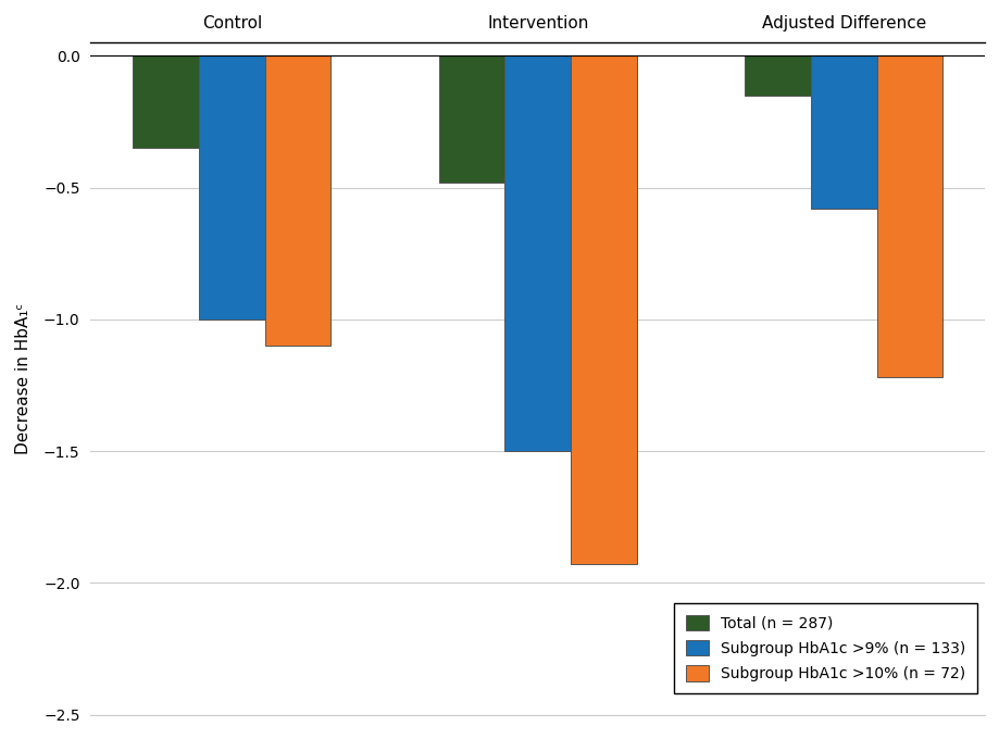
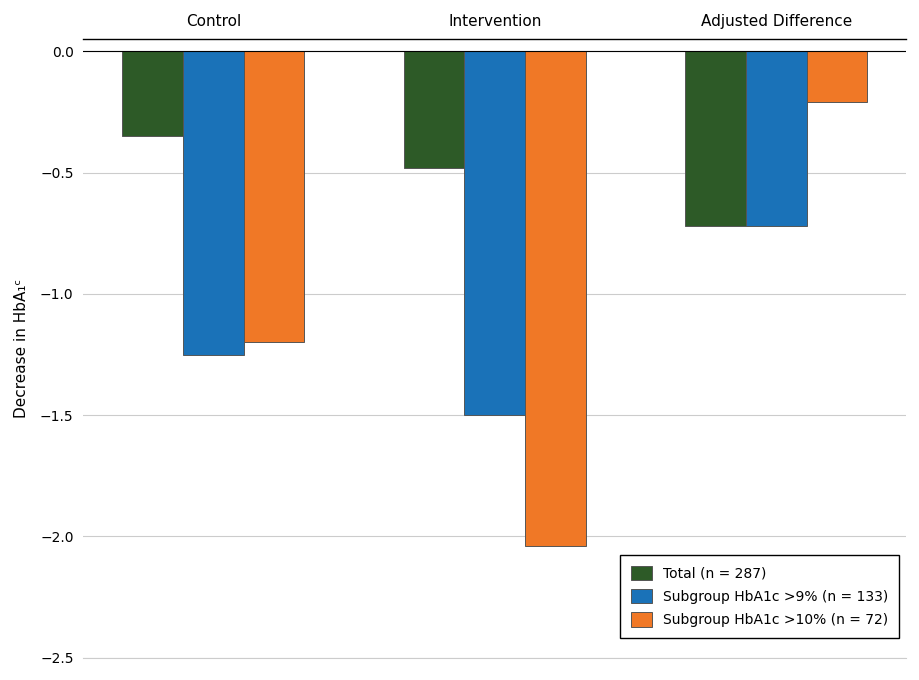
Subgroup HbA1c >9% (n = 133)/Control: -1.00 -> -1.25
Subgroup HbA1c >10% (n = 72)/Control: -1.10 -> -1.20
Subgroup HbA1c >10% (n = 72)/Intervention: -1.93 -> -2.04
Total (n = 287)/Adjusted Difference: -0.15 -> -0.72
Subgroup HbA1c >9% (n = 133)/Adjusted Difference: -0.58 -> -0.72
Subgroup HbA1c >10% (n = 72)/Adjusted Difference: -1.22 -> -0.21
